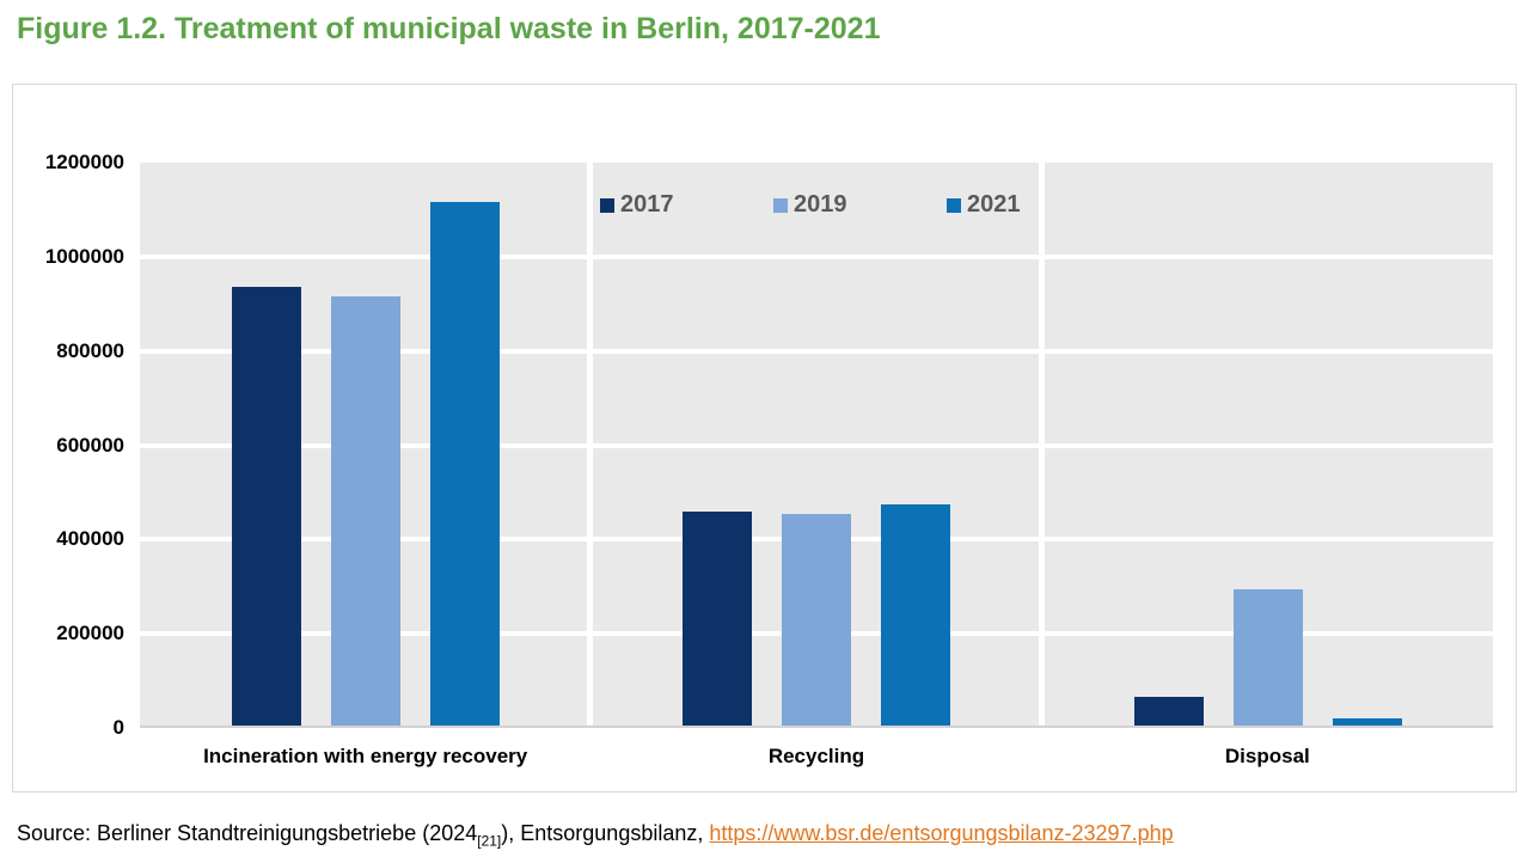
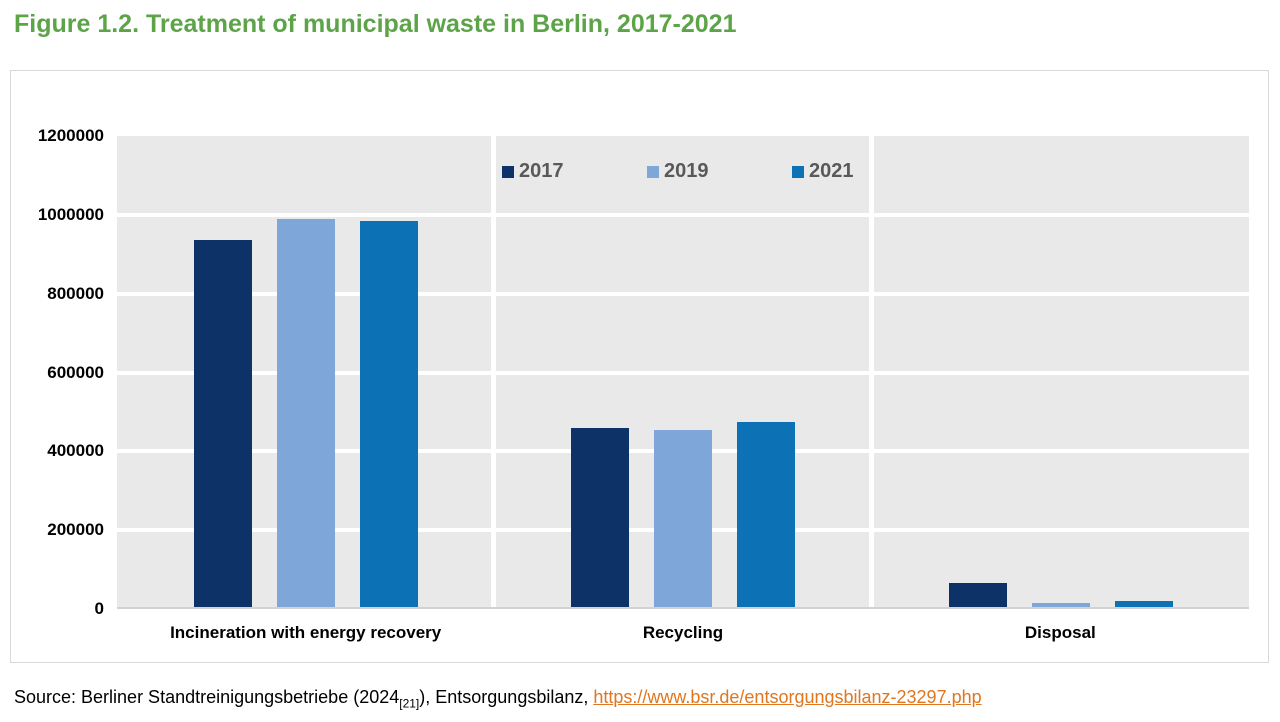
2019/Incineration with energy recovery: 910000 -> 980000
2021/Incineration with energy recovery: 1110000 -> 980000
2019/Disposal: 290000 -> 10000
